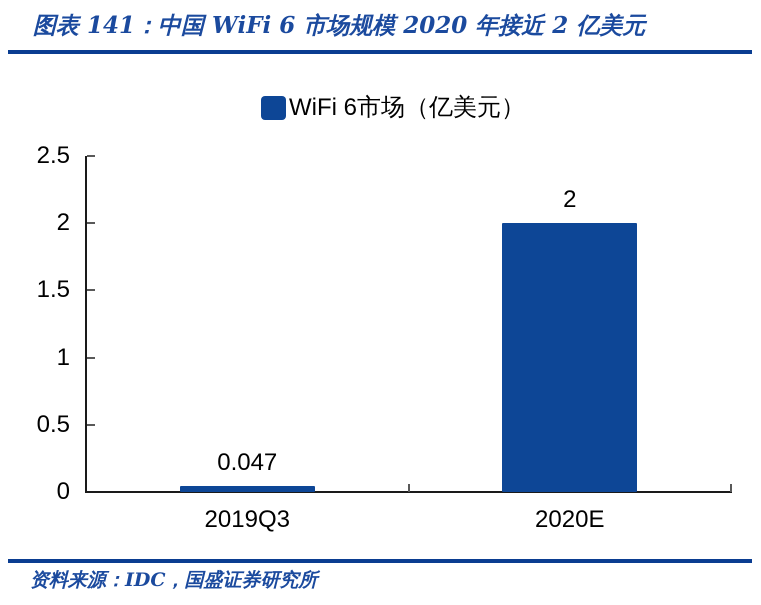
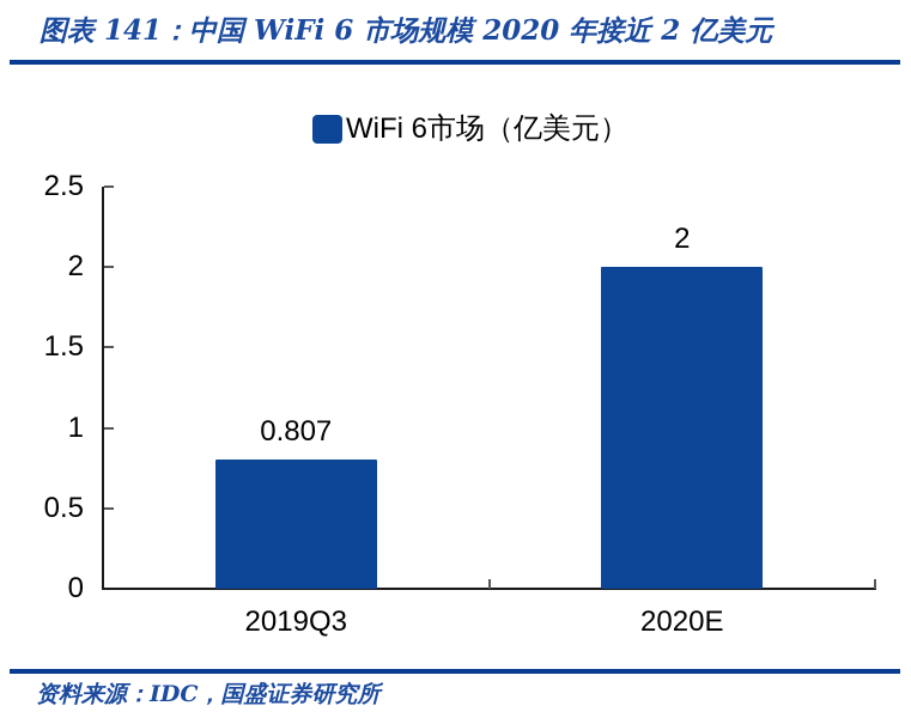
2019Q3: 0.047 -> 0.807
